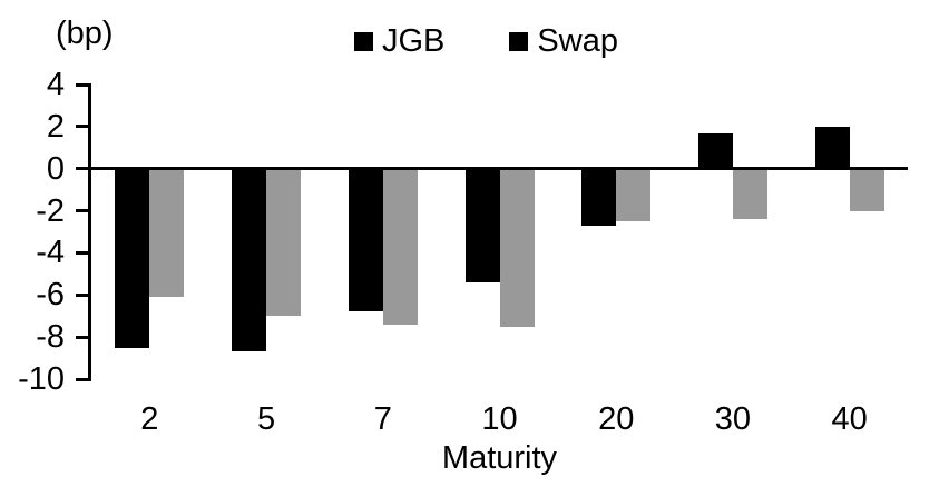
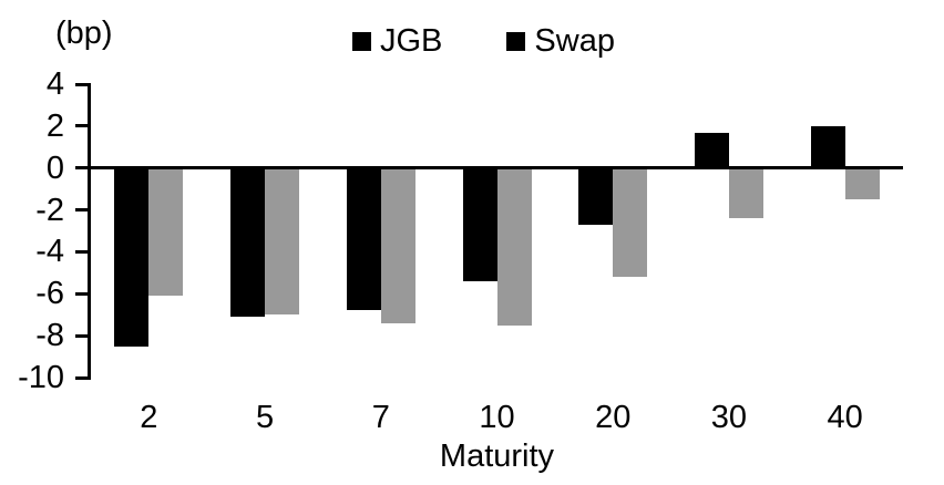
JGB/5: -8.7 -> -7.1
Swap/20: -2.5 -> -5.2
Swap/40: -2.0 -> -1.5
